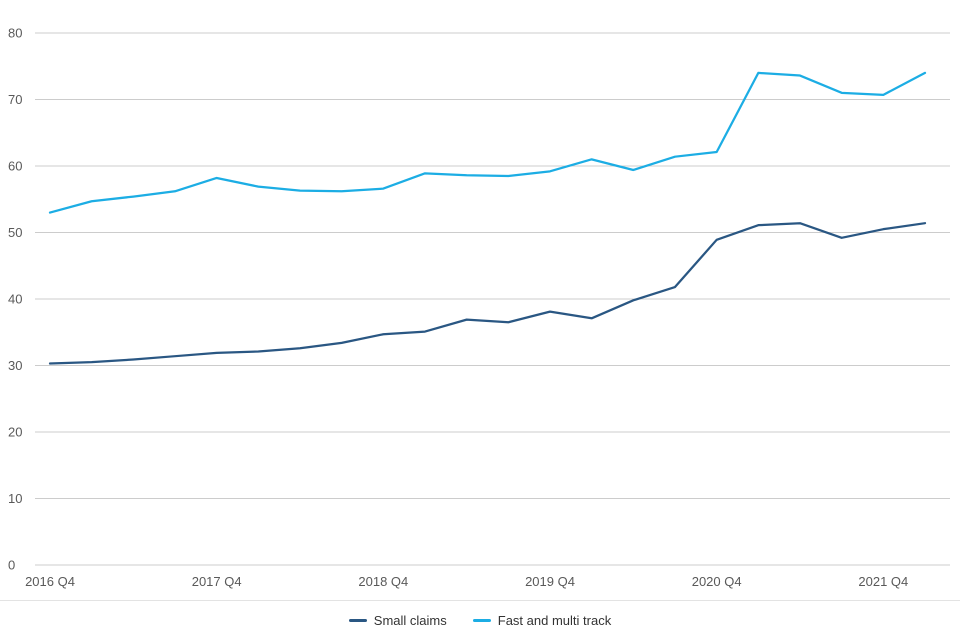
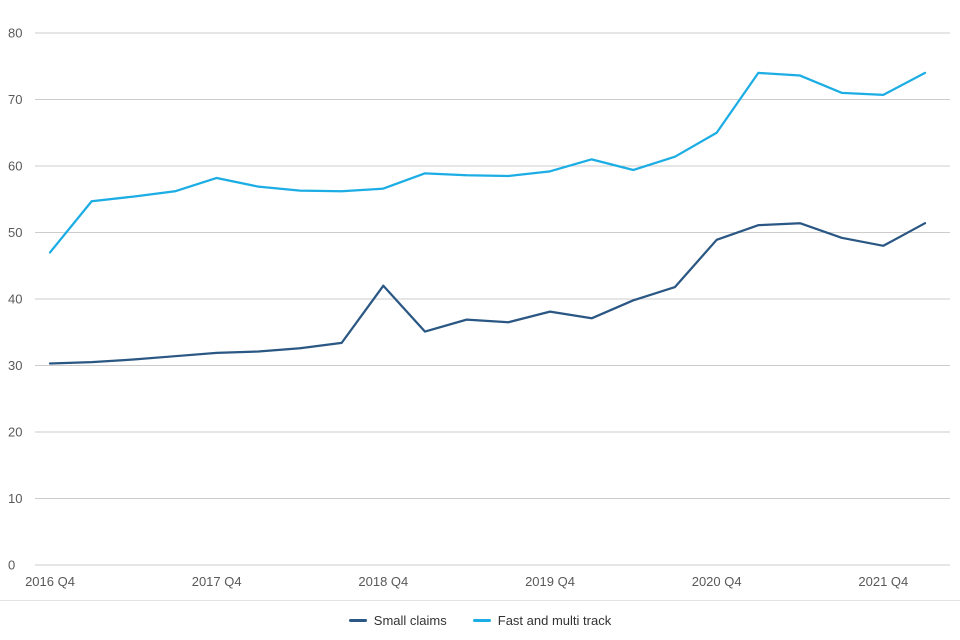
Fast and multi track/2016 Q4: 53 -> 47
Small claims/2018 Q4: 35 -> 42
Fast and multi track/2020 Q4: 62 -> 65
Small claims/2021 Q4: 50 -> 48
